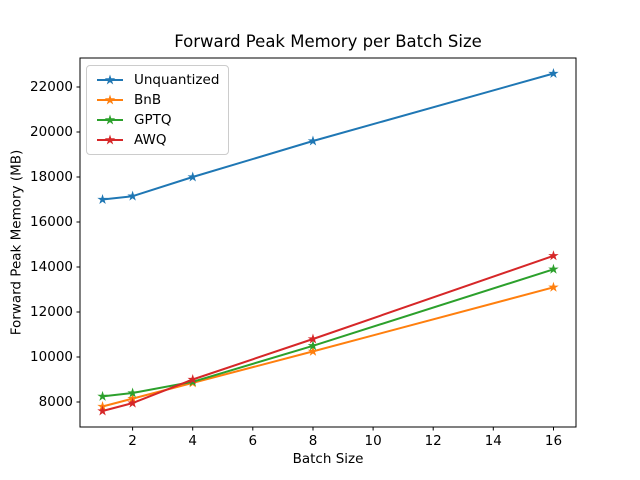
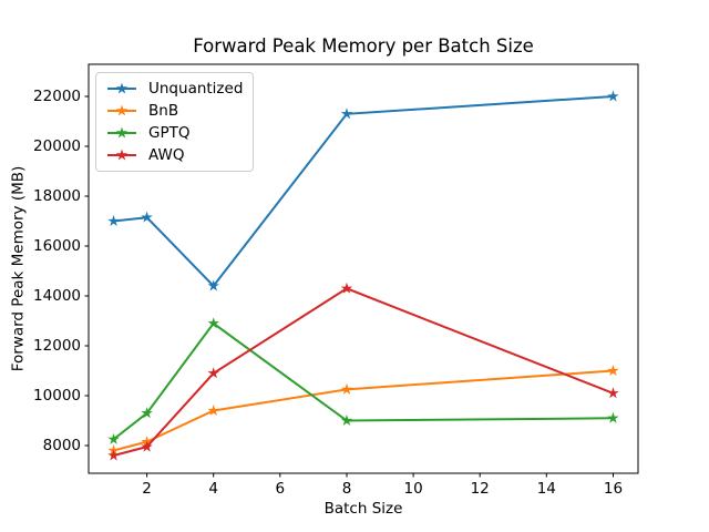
GPTQ/2: 8400 -> 9300
Unquantized/4: 18000 -> 14400
BnB/4: 8800 -> 9400
GPTQ/4: 8900 -> 12900
AWQ/4: 9000 -> 10900
Unquantized/8: 19600 -> 21300
GPTQ/8: 10500 -> 9000
AWQ/8: 10800 -> 14300
Unquantized/16: 22600 -> 22000
BnB/16: 13100 -> 11000
GPTQ/16: 13900 -> 9100
AWQ/16: 14500 -> 10100
